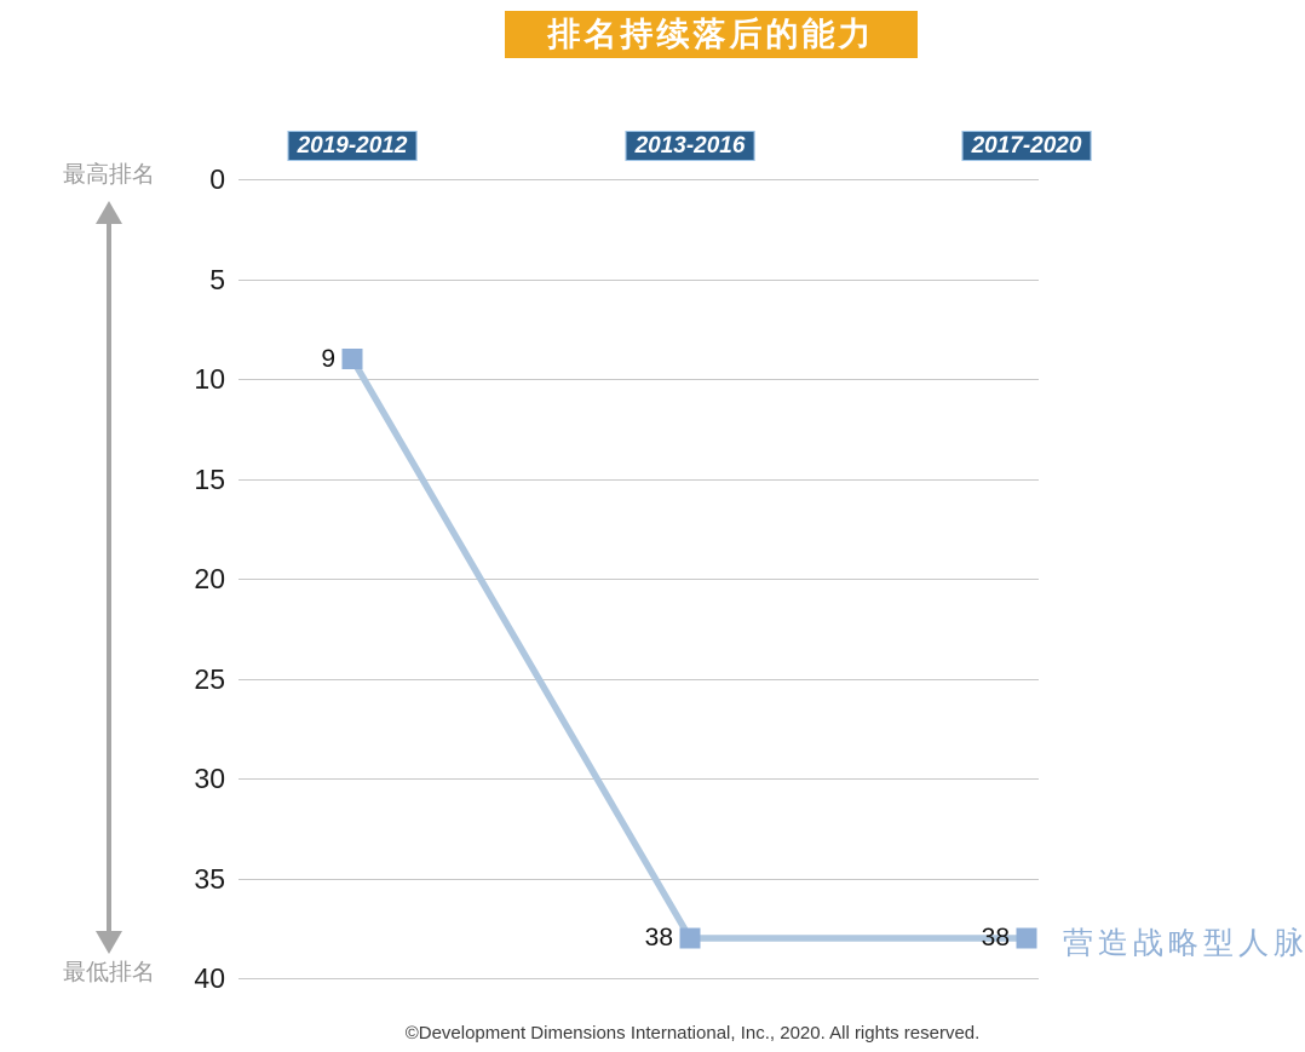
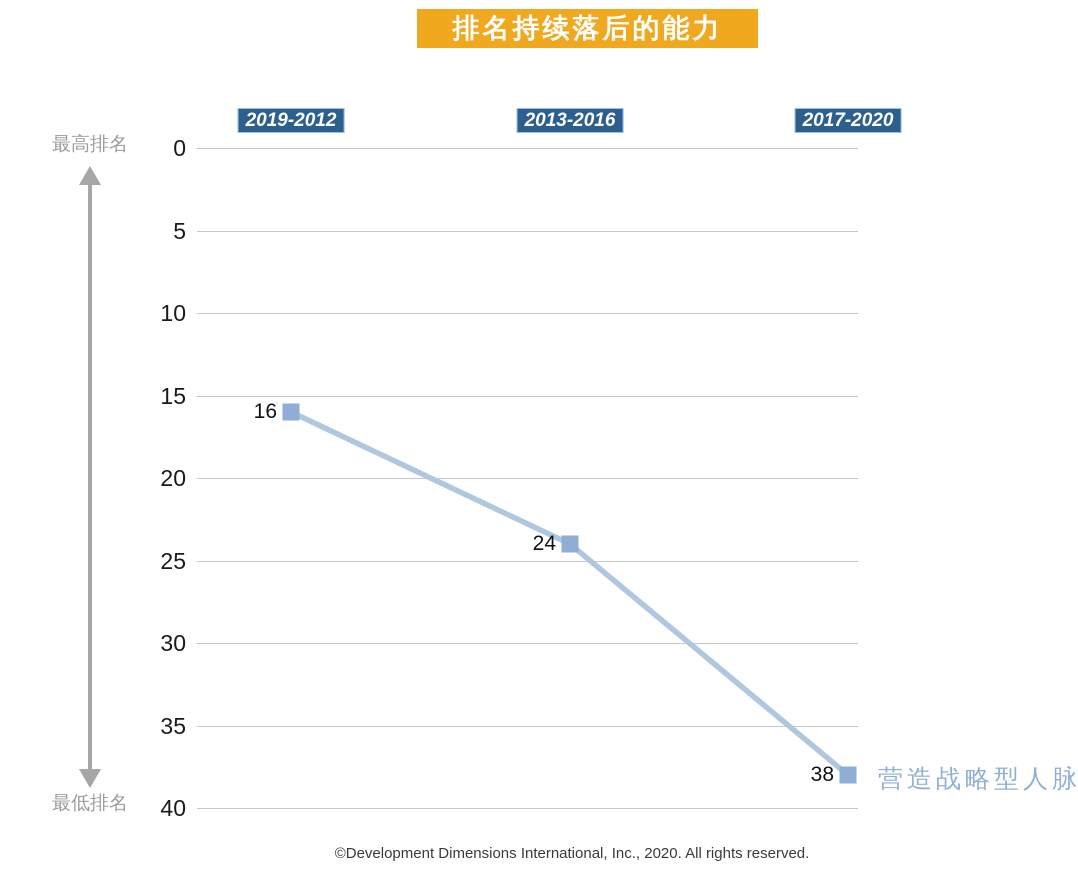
2019-2012: 9 -> 16
2013-2016: 38 -> 24
